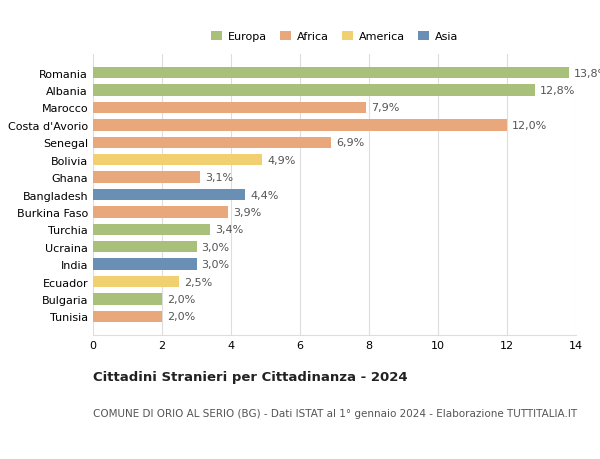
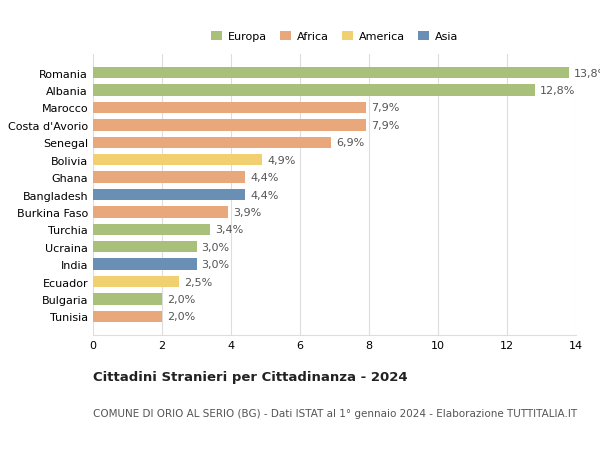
Costa d'Avorio: 12,0% -> 7,9%
Ghana: 3,1% -> 4,4%
